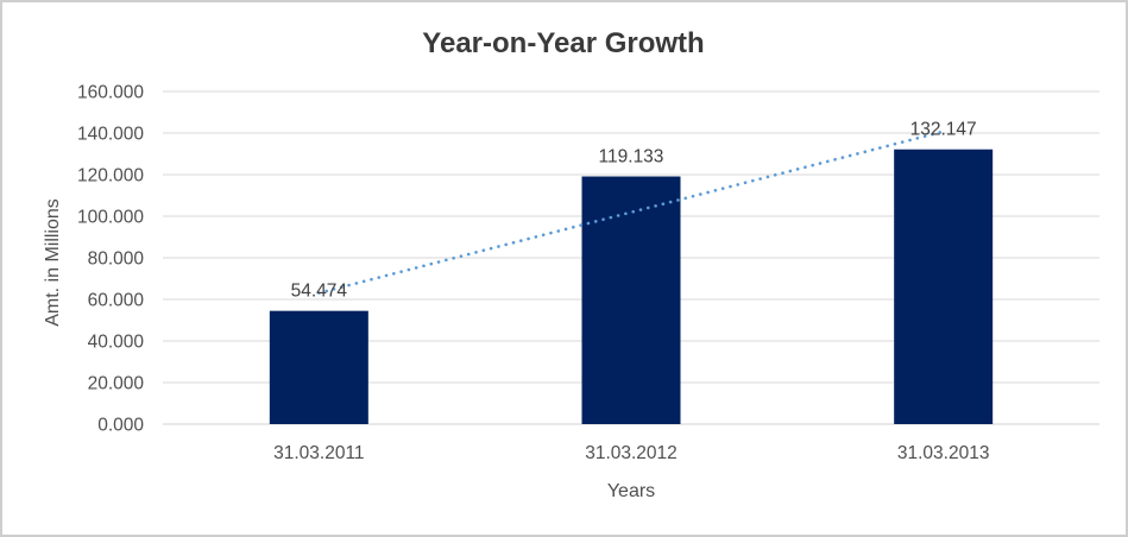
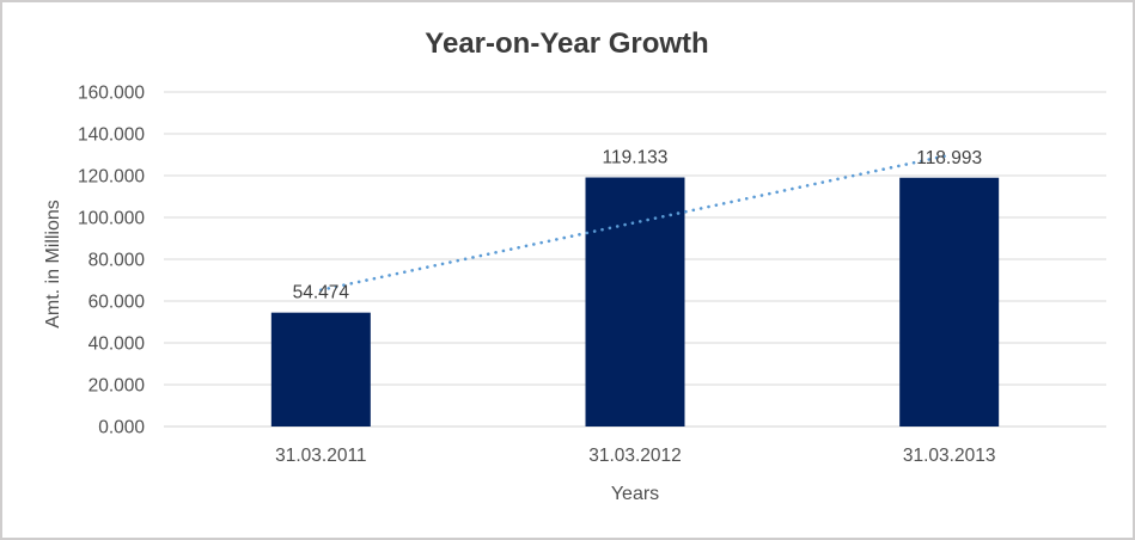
31.03.2013: 132.147 -> 118.993
